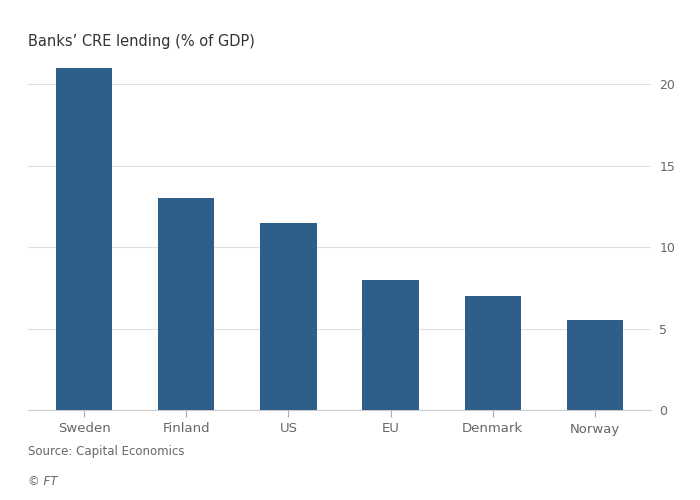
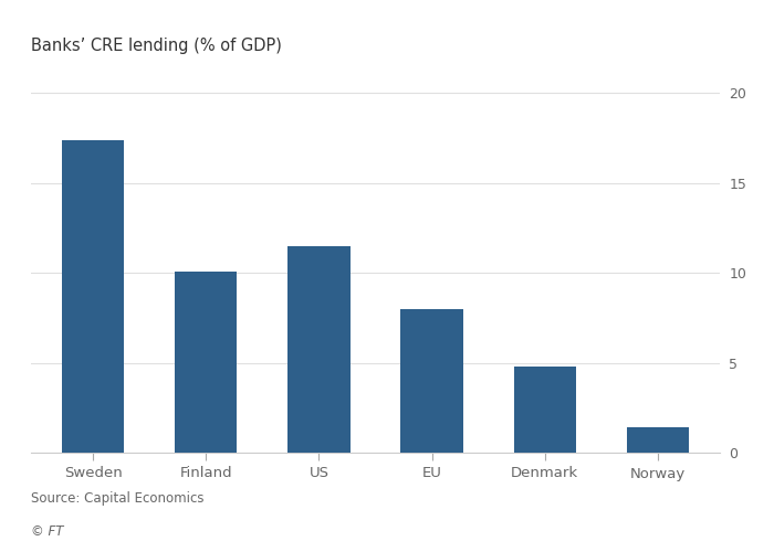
Sweden: 21.0 -> 17.4
Finland: 13.0 -> 10.1
Denmark: 7.0 -> 4.8
Norway: 5.5 -> 1.4
